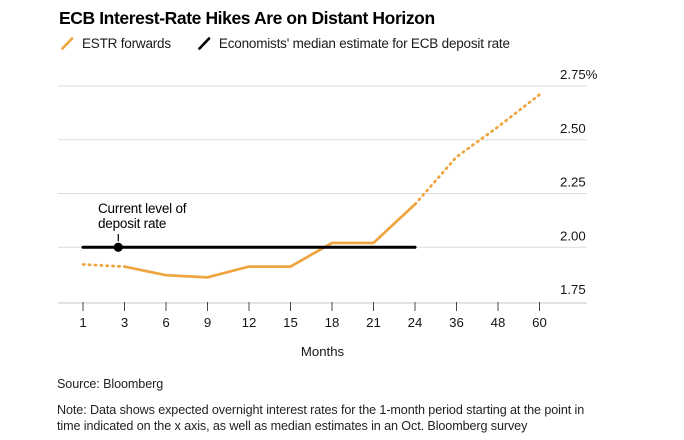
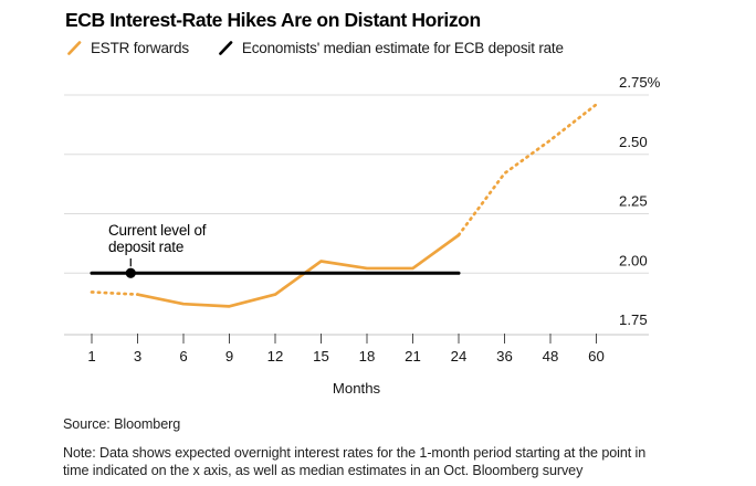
ESTR forwards/15: 1.91% -> 2.05%
ESTR forwards/24: 2.20% -> 2.16%
